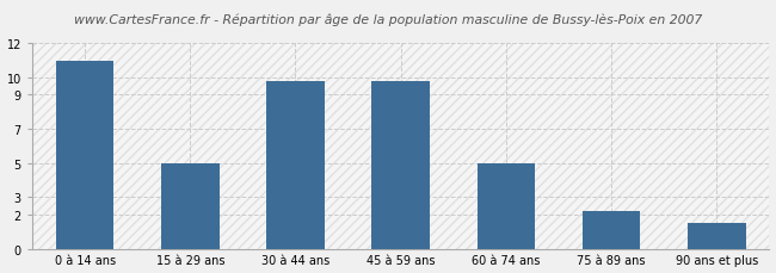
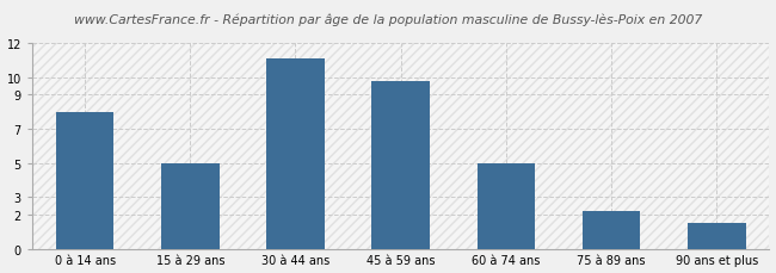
0 à 14 ans: 11.0 -> 8.0
30 à 44 ans: 9.8 -> 11.1
